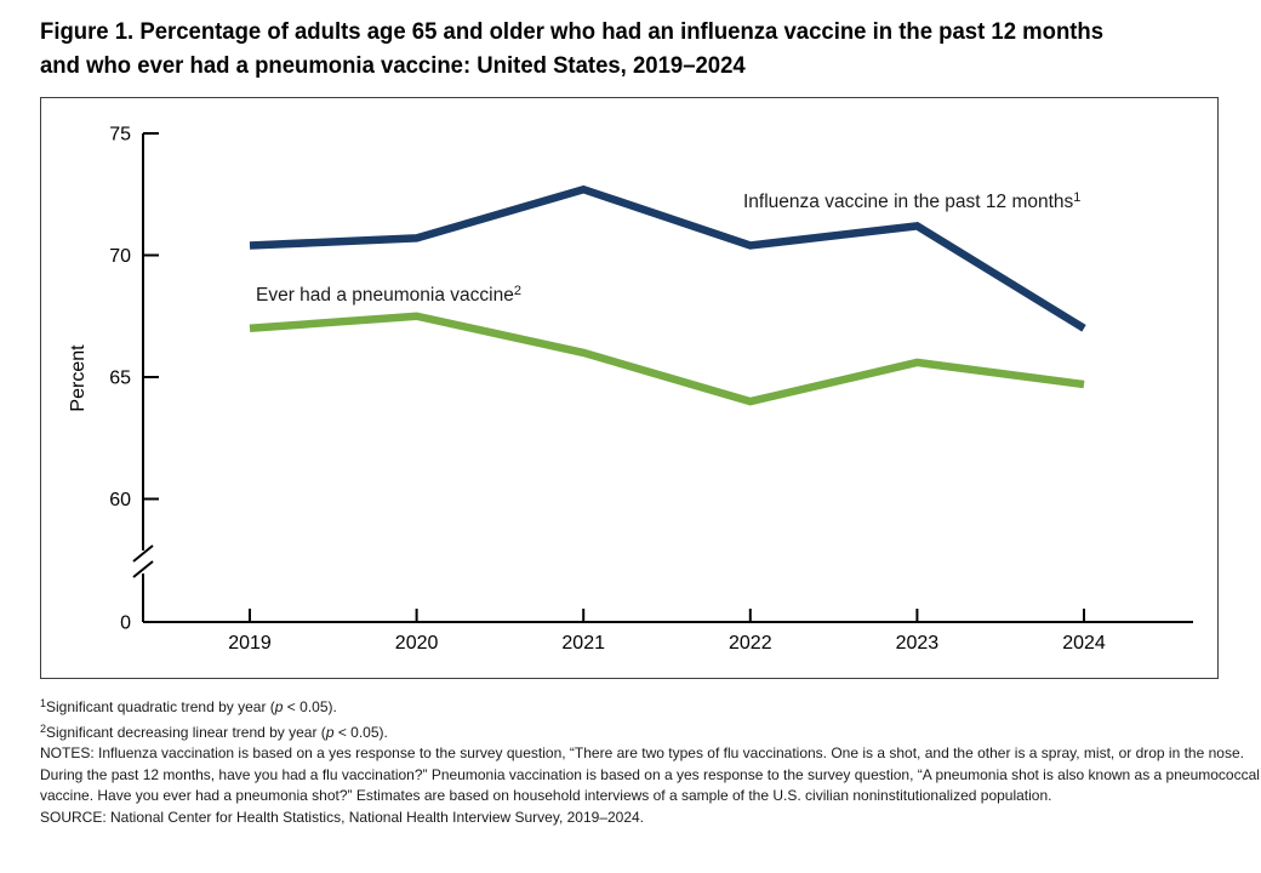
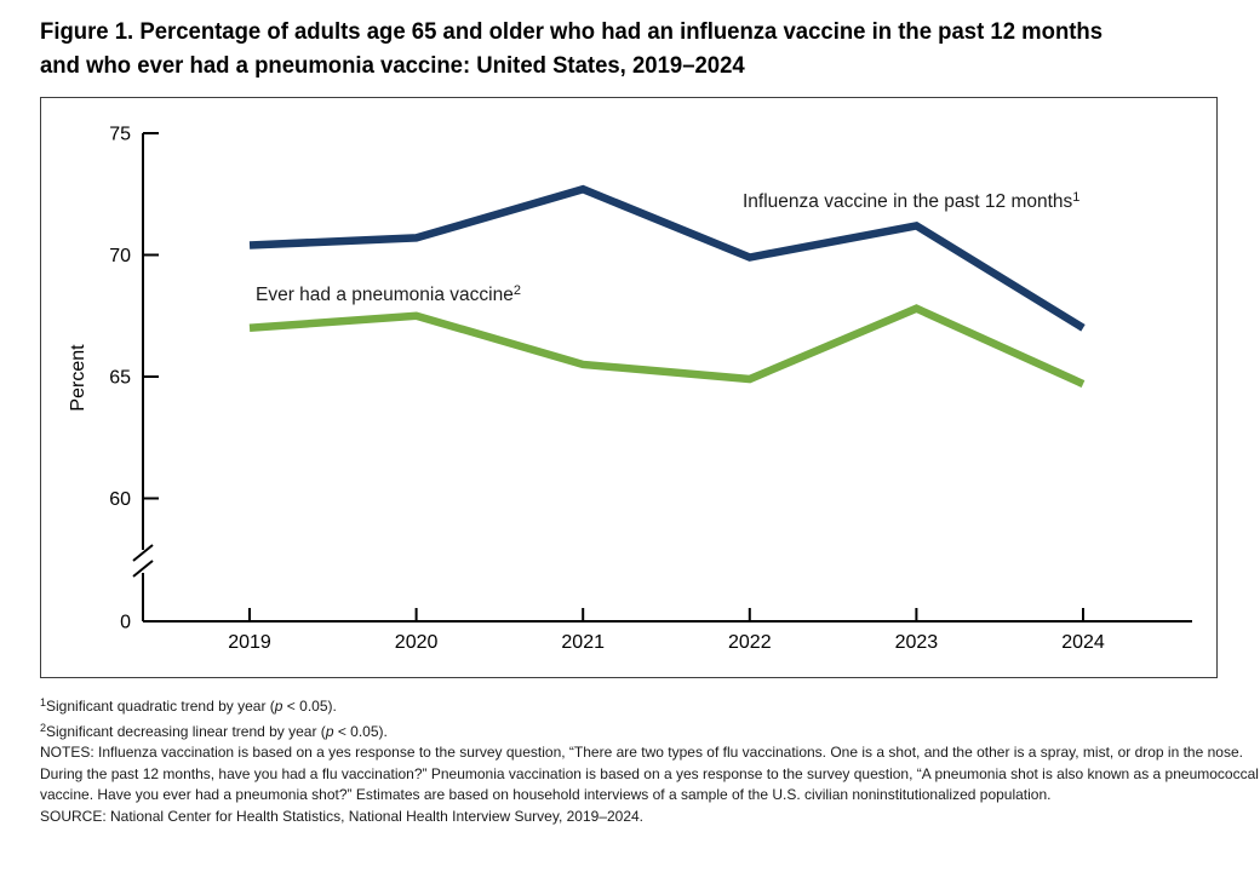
Ever had a pneumonia vaccine/2021: 66.0 -> 65.5
Influenza vaccine in the past 12 months/2022: 70.4 -> 69.9
Ever had a pneumonia vaccine/2022: 64.0 -> 64.9
Ever had a pneumonia vaccine/2023: 65.6 -> 67.8
